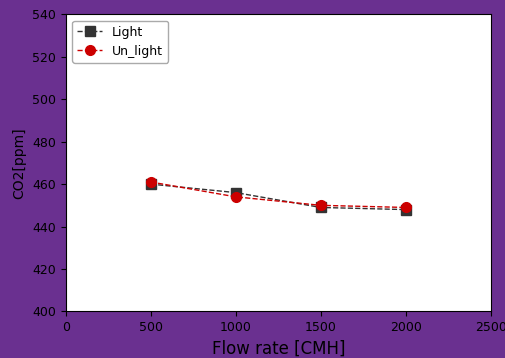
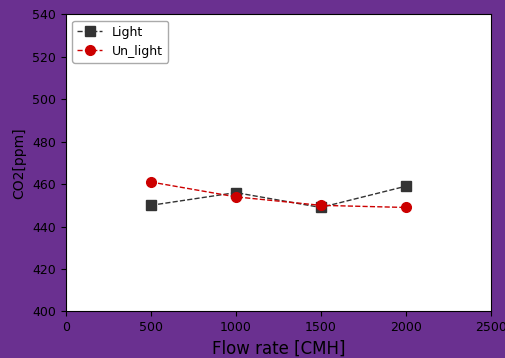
Light/500: 460 -> 450
Light/2000: 448 -> 459
